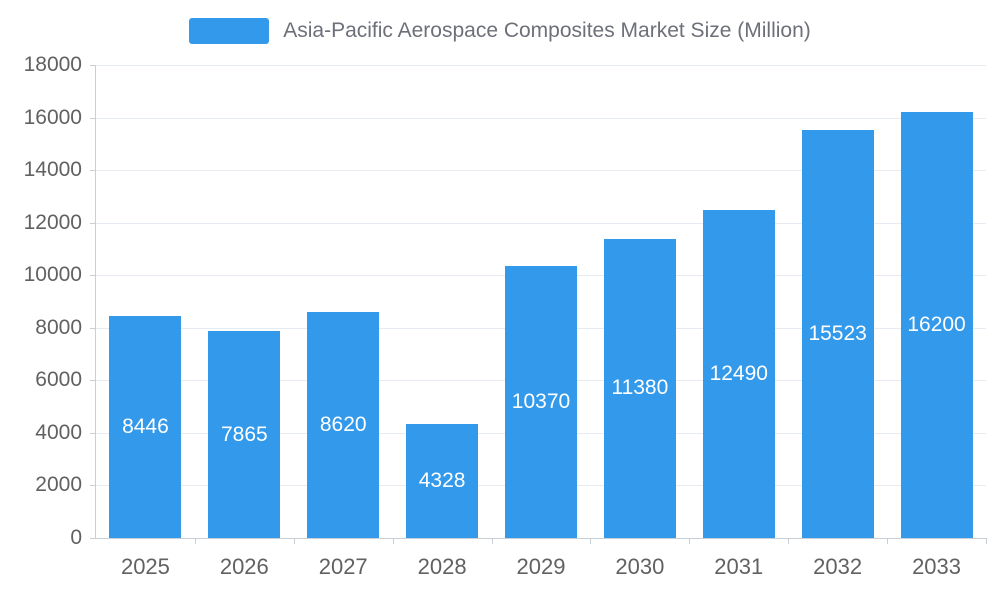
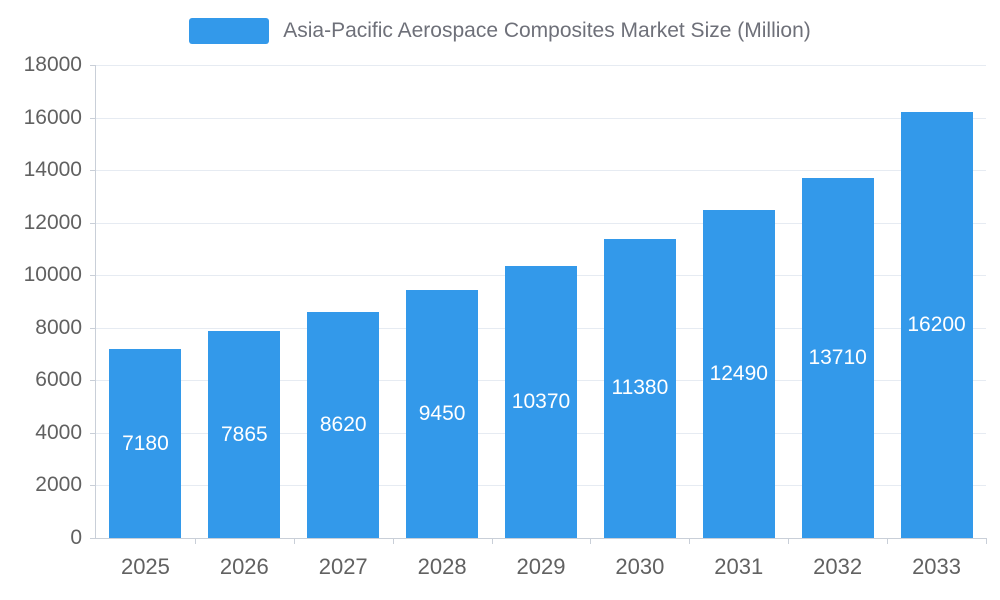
2025: 8446 -> 7180
2028: 4328 -> 9450
2032: 15523 -> 13710
